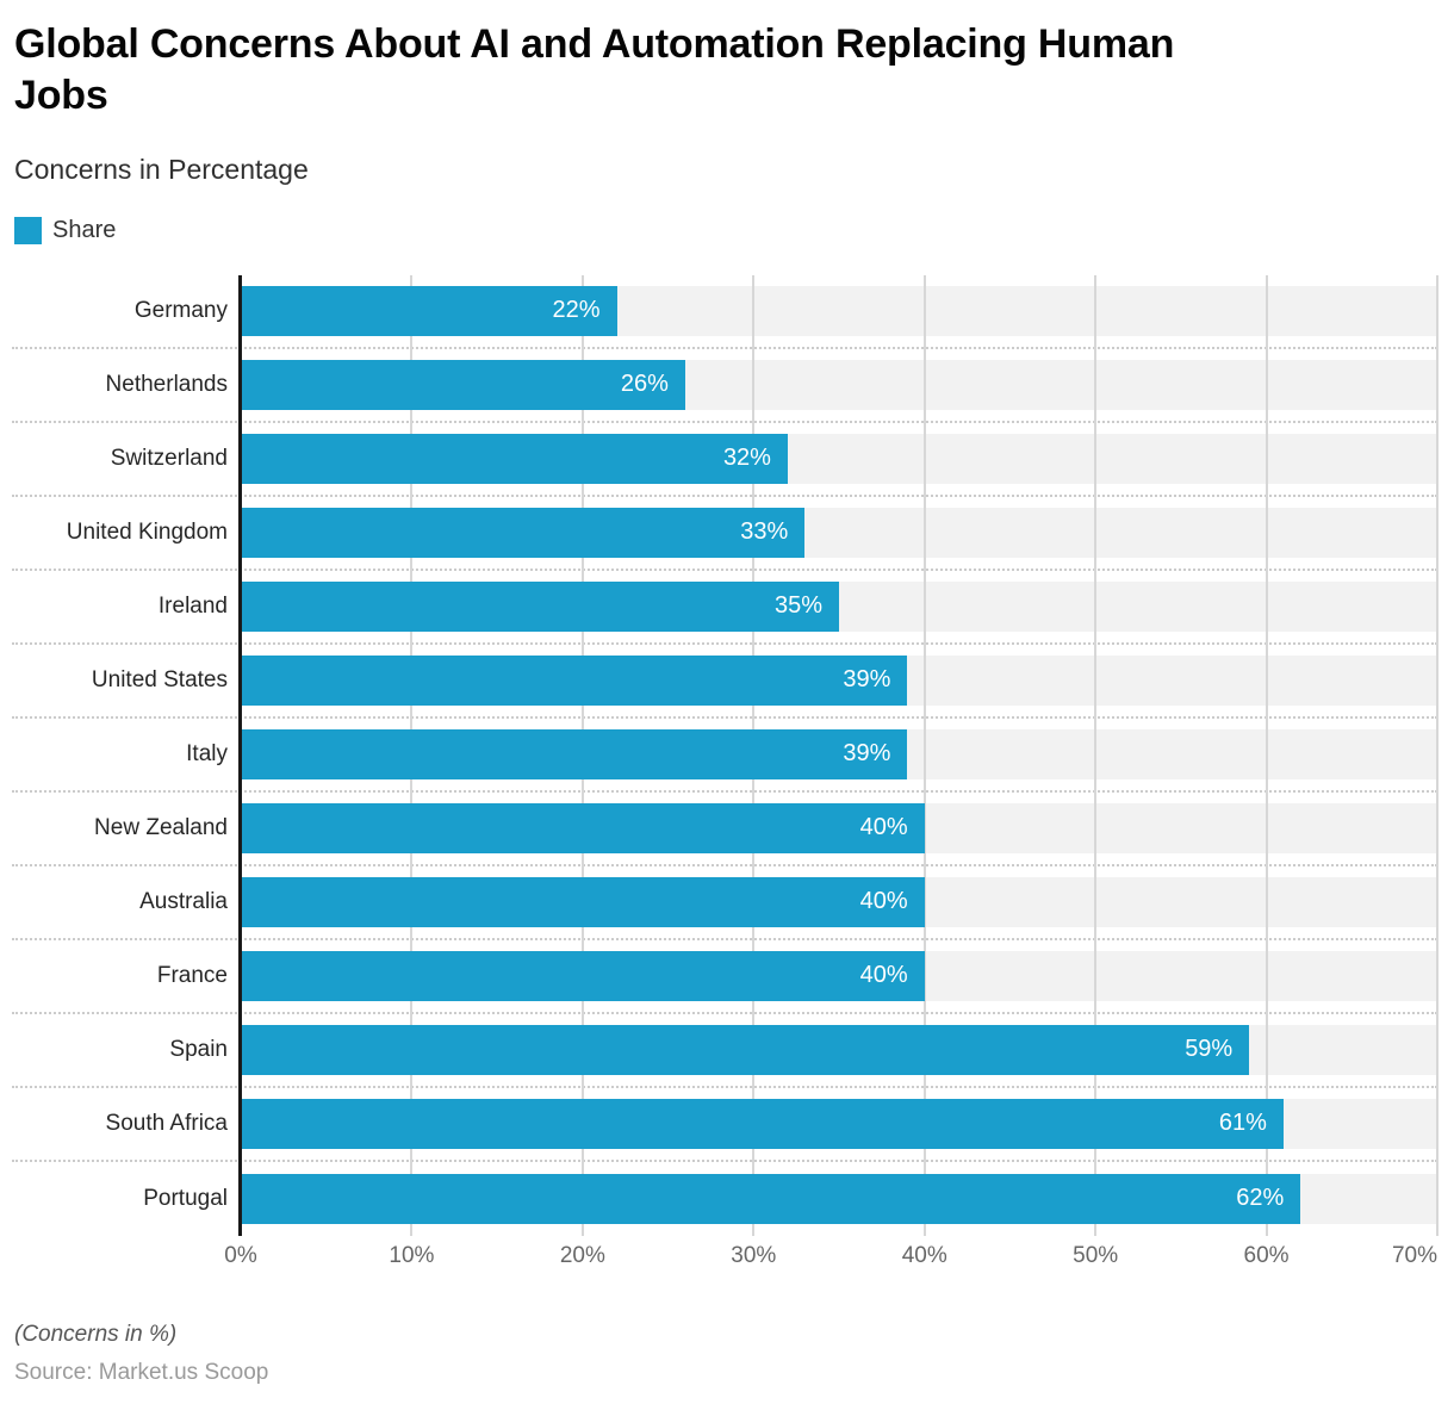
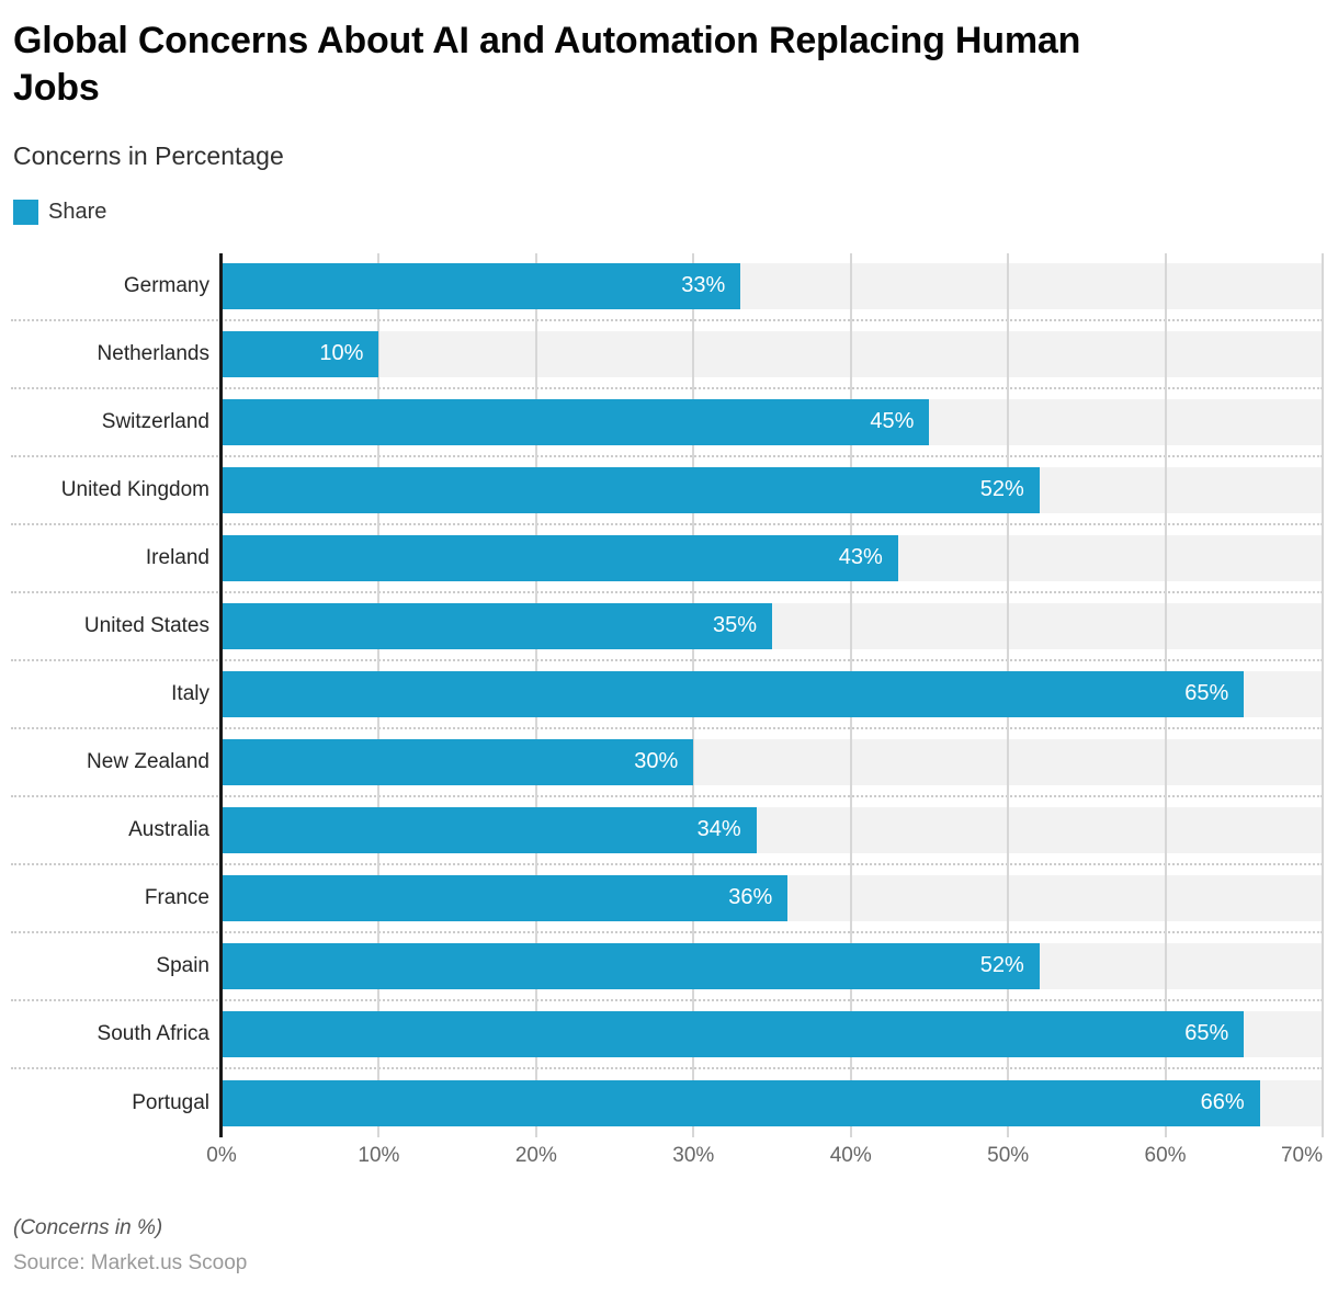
Germany: 22% -> 33%
Netherlands: 26% -> 10%
Switzerland: 32% -> 45%
United Kingdom: 33% -> 52%
Ireland: 35% -> 43%
United States: 39% -> 35%
Italy: 39% -> 65%
New Zealand: 40% -> 30%
Australia: 40% -> 34%
France: 40% -> 36%
Spain: 59% -> 52%
South Africa: 61% -> 65%
Portugal: 62% -> 66%
